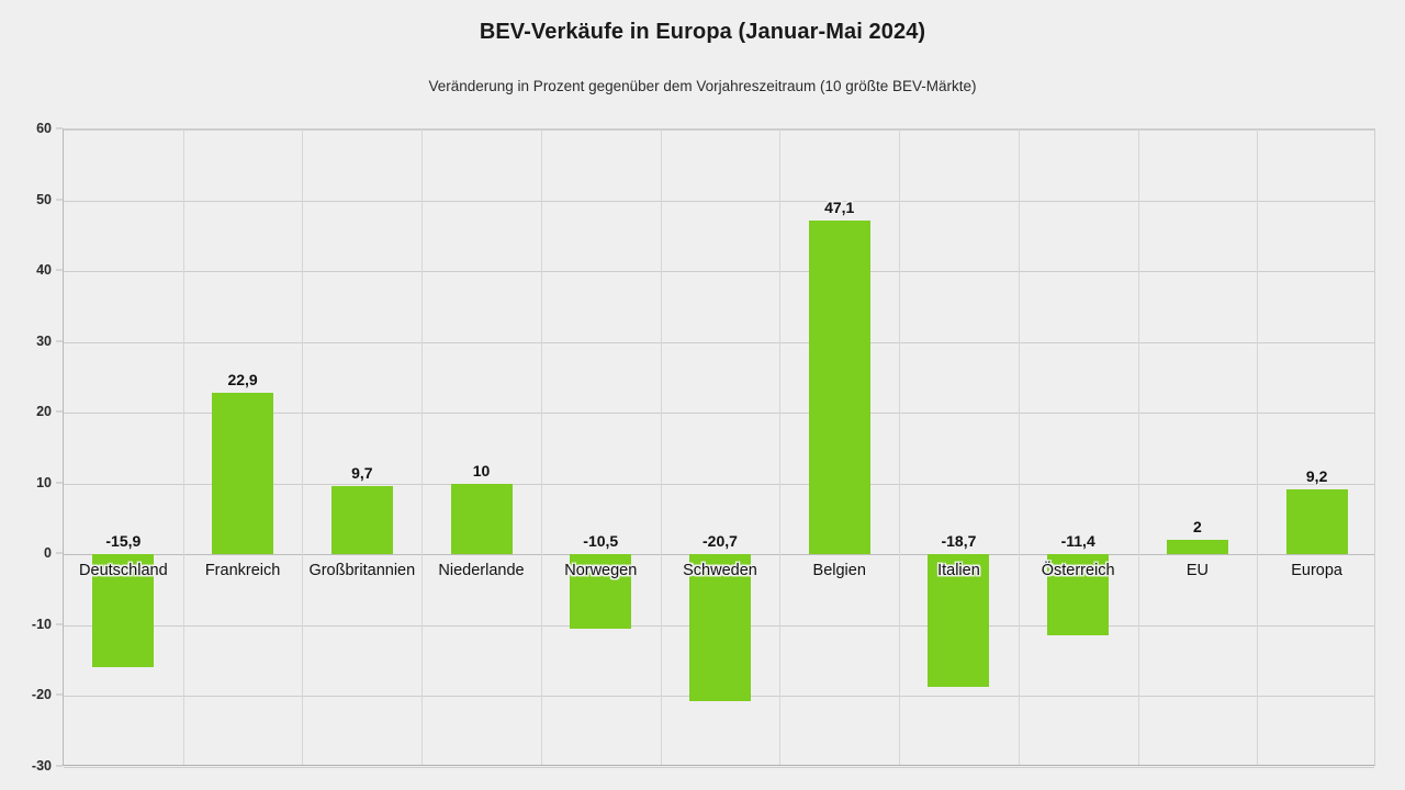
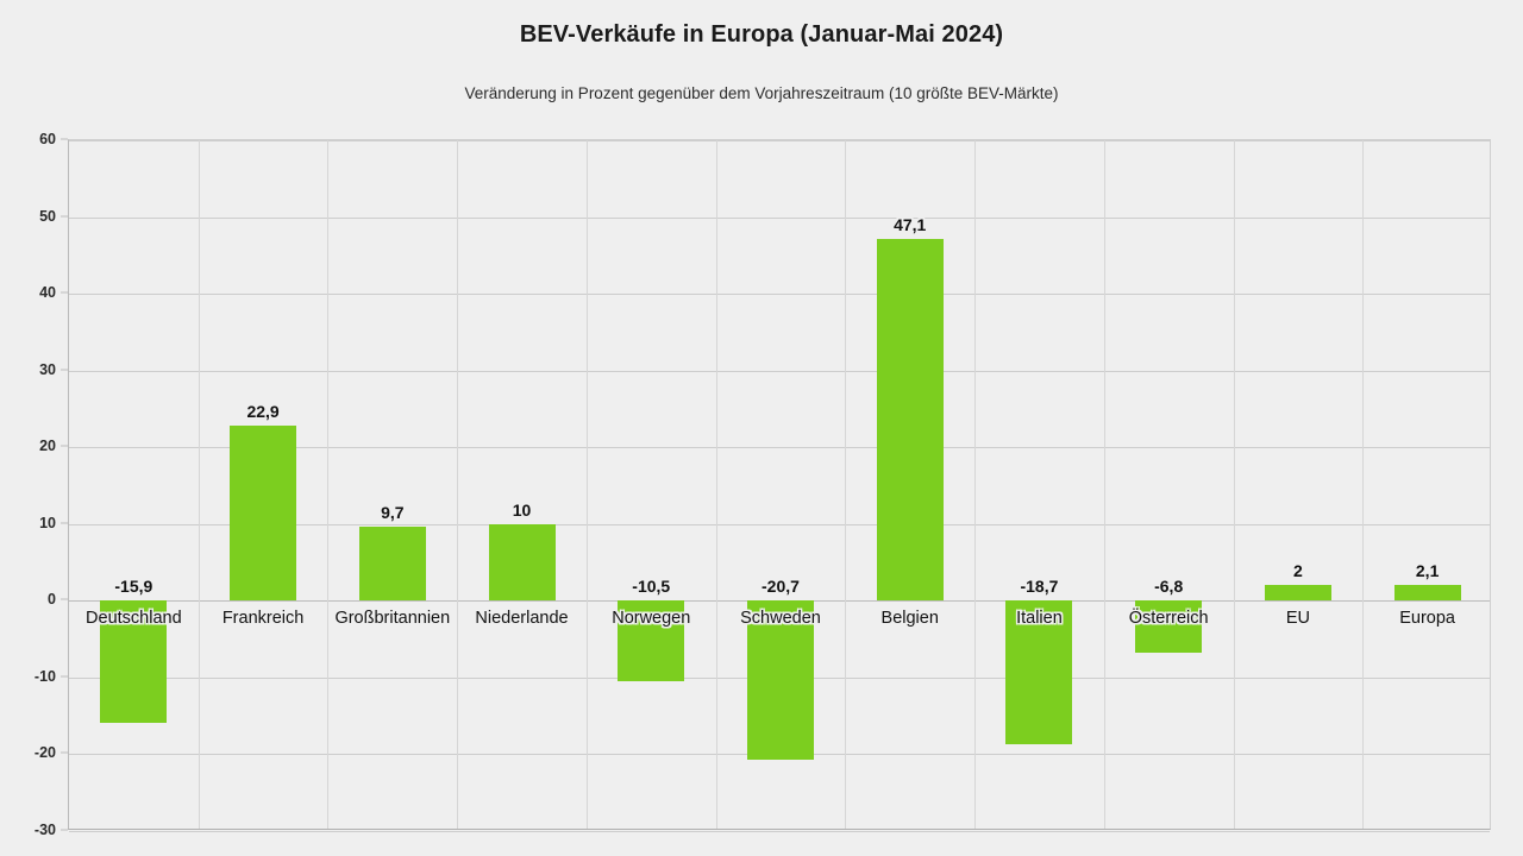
Österreich: -11,4 -> -6,8
Europa: 9,2 -> 2,1
